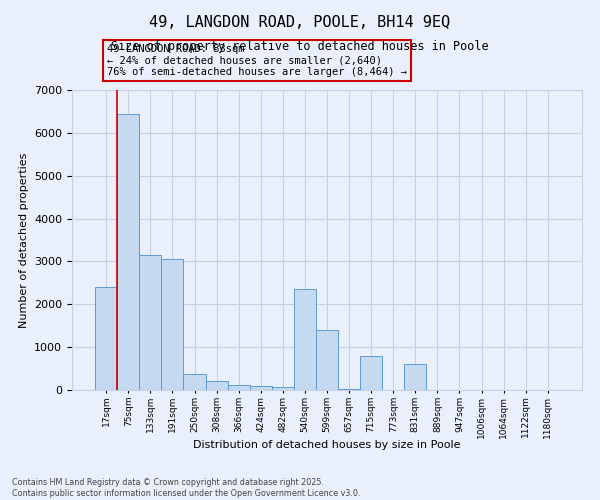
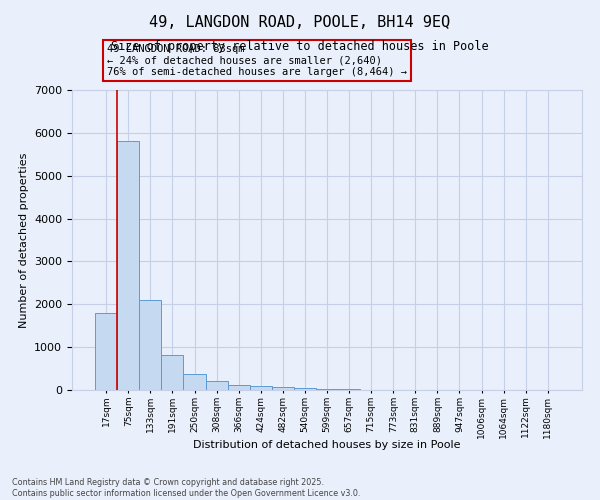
17sqm: 2400 -> 1800
75sqm: 6450 -> 5800
133sqm: 3150 -> 2100
191sqm: 3050 -> 820
540sqm: 2350 -> 50
599sqm: 1400 -> 30
715sqm: 800 -> 10
831sqm: 600 -> 0
